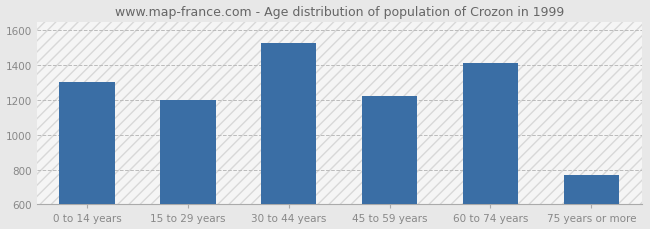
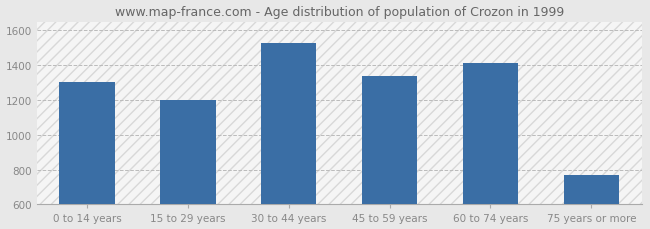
45 to 59 years: 1220 -> 1340
